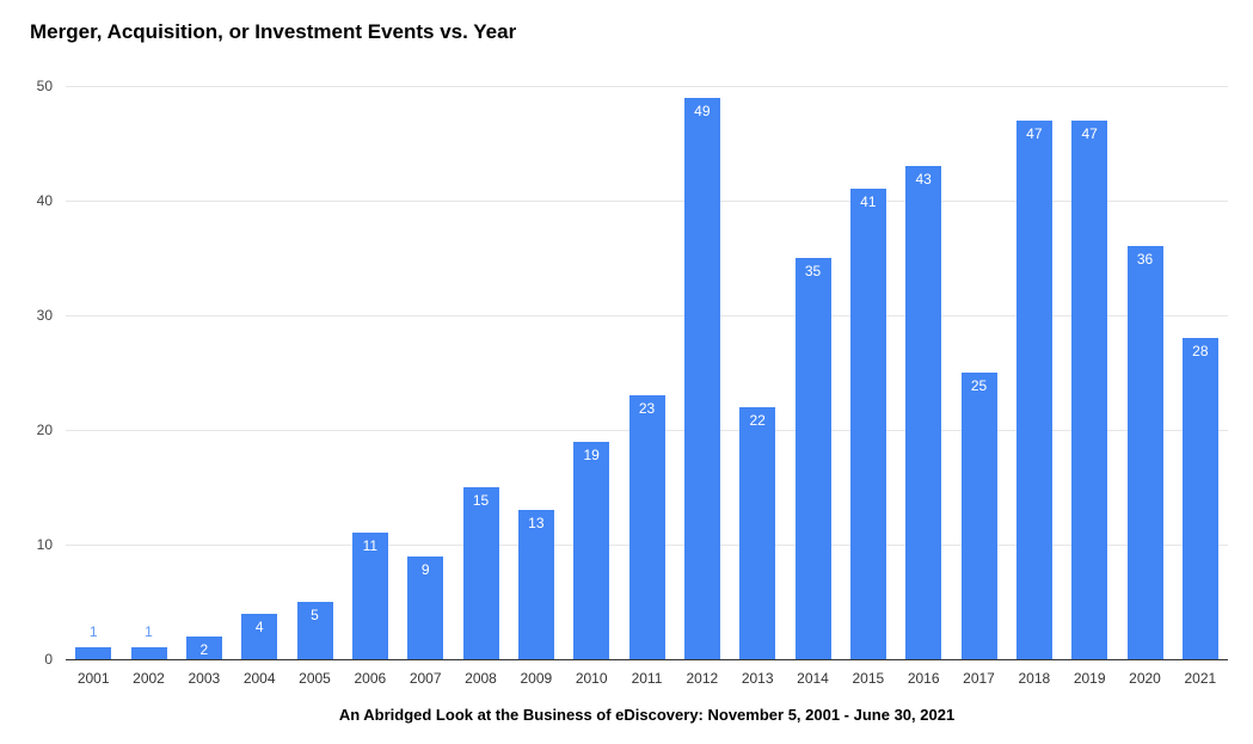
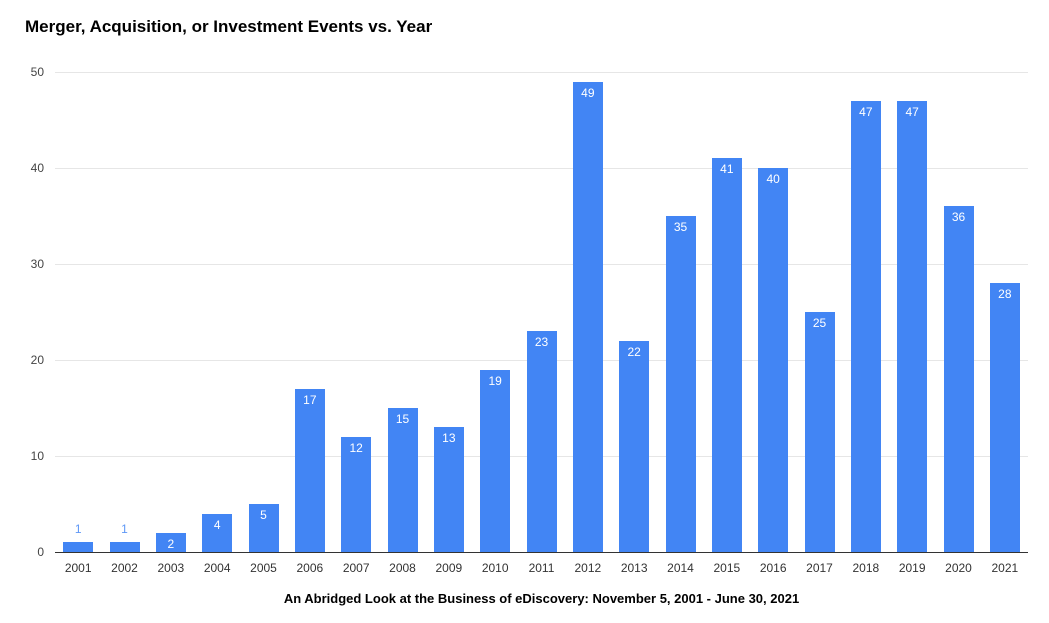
2006: 11 -> 17
2007: 9 -> 12
2016: 43 -> 40
